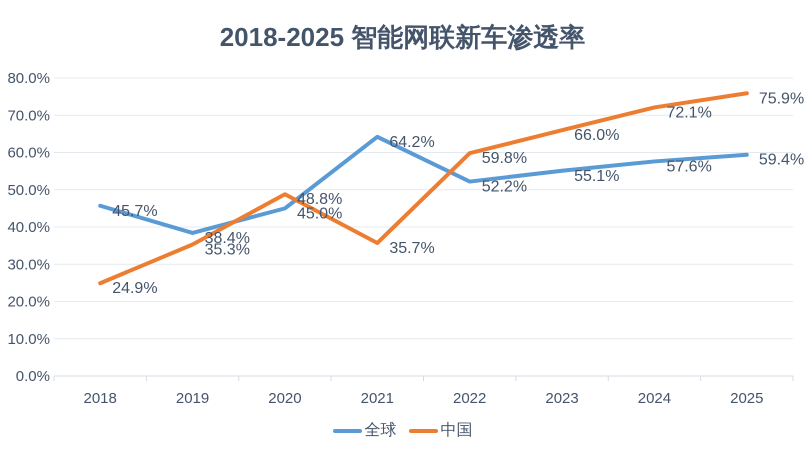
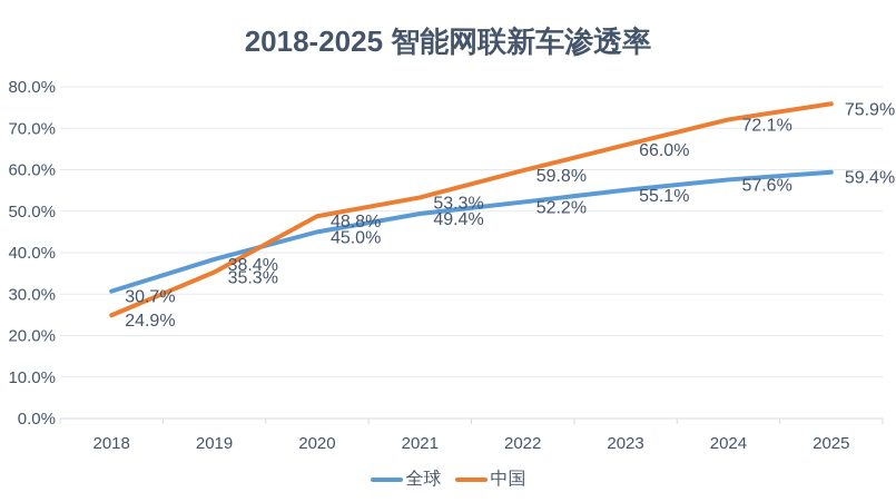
全球/2018: 45.7% -> 30.7%
全球/2021: 64.2% -> 49.4%
中国/2021: 35.7% -> 53.3%
